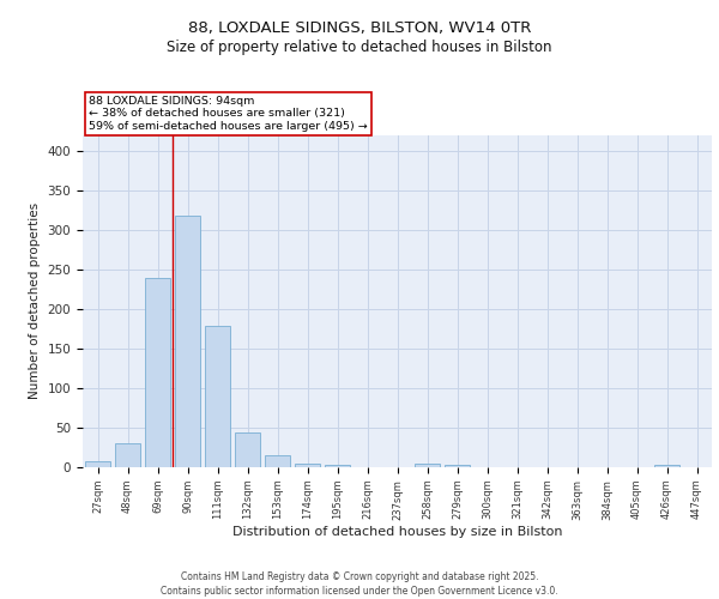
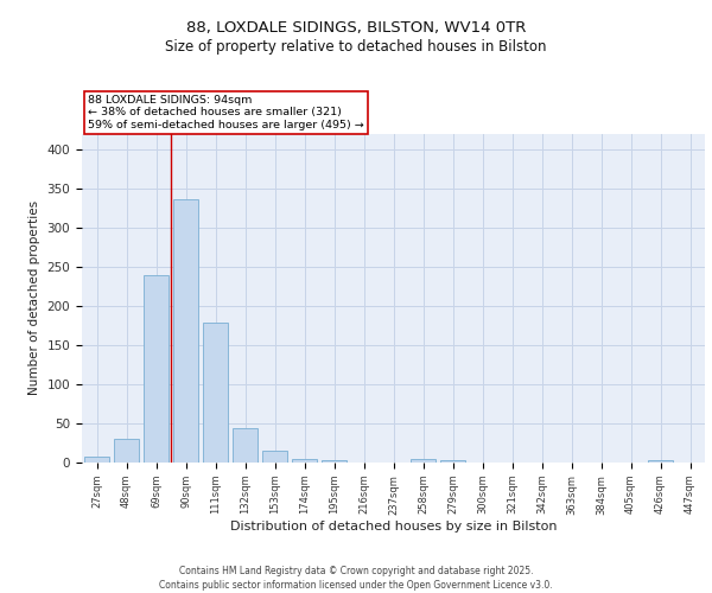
90sqm: 318 -> 336
